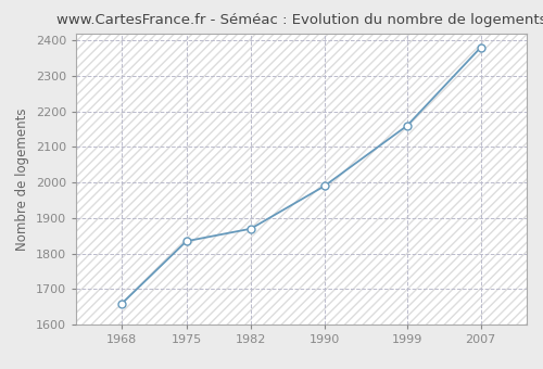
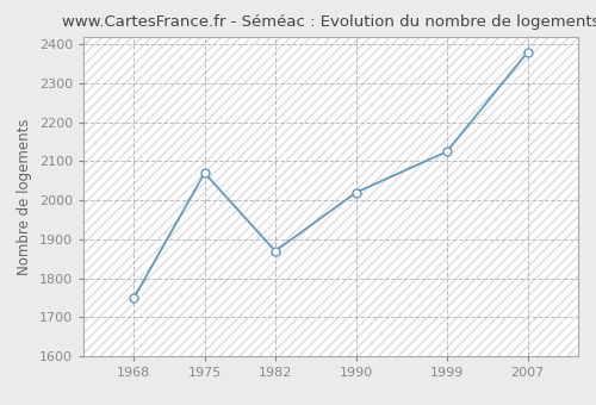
1968: 1660 -> 1750
1975: 1835 -> 2070
1990: 1990 -> 2020
1999: 2160 -> 2125
